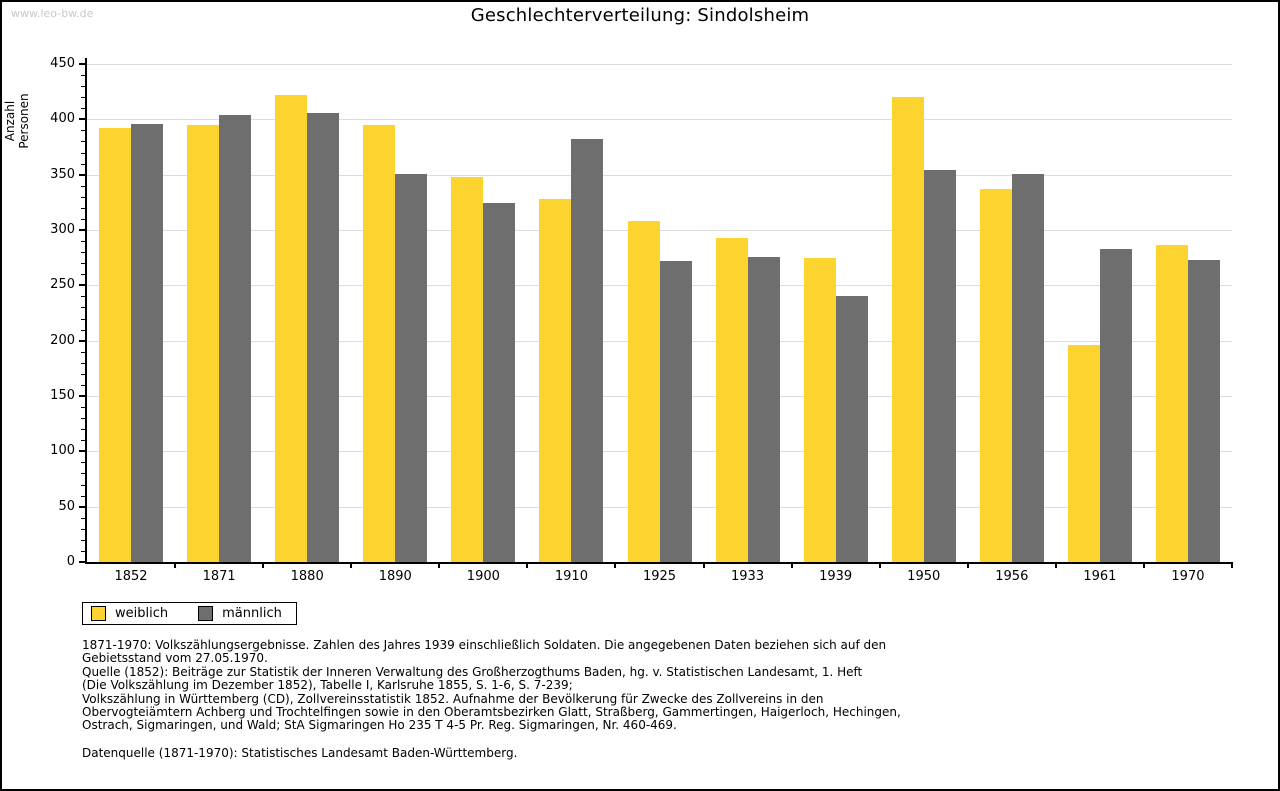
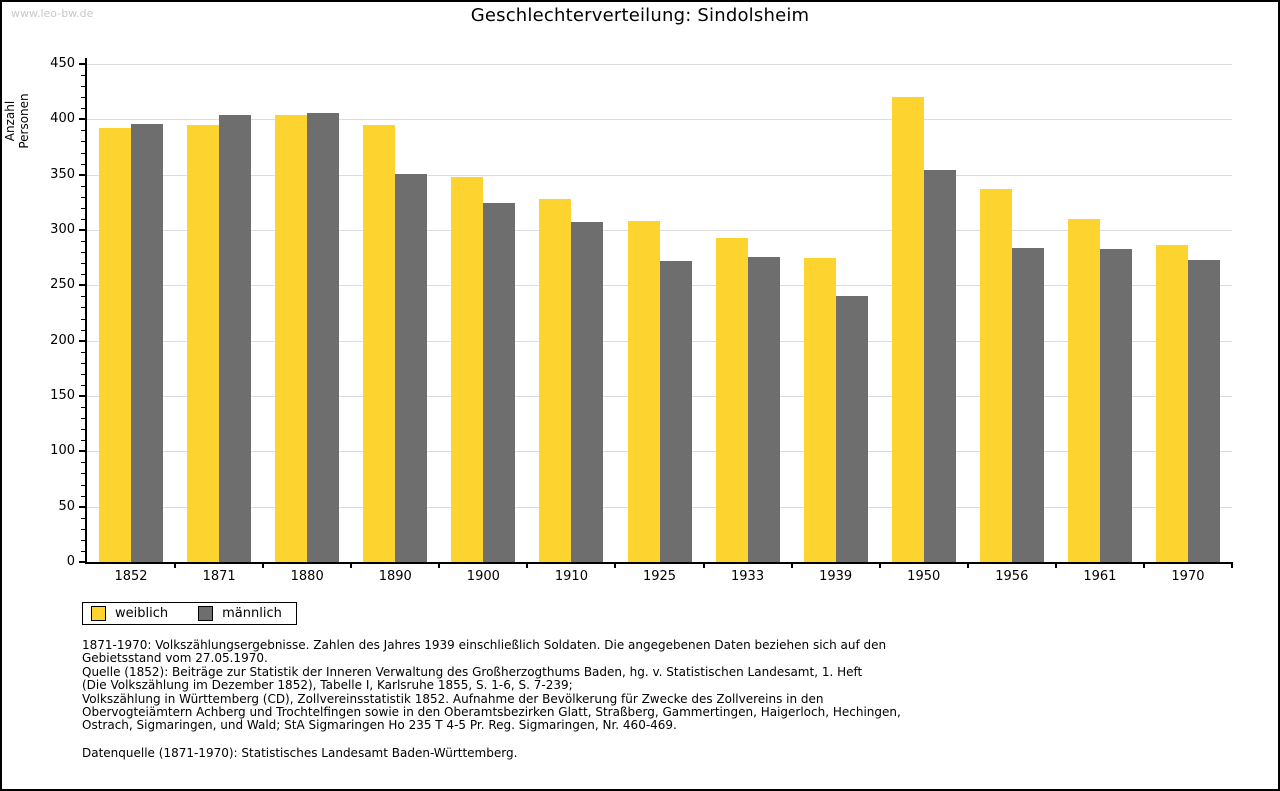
weiblich/1880: 422 -> 404
männlich/1910: 382 -> 307
männlich/1956: 351 -> 284
weiblich/1961: 196 -> 310
